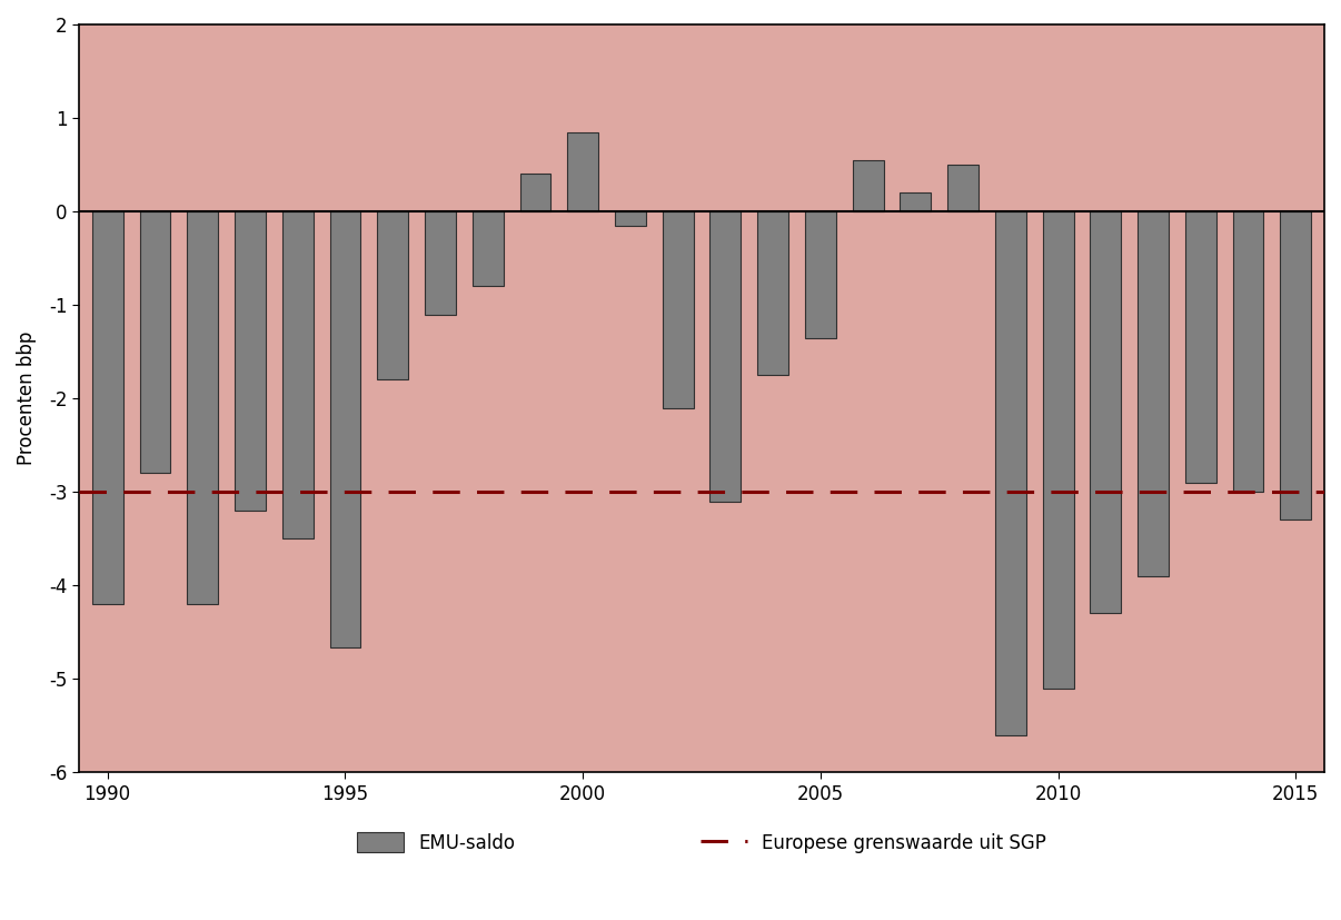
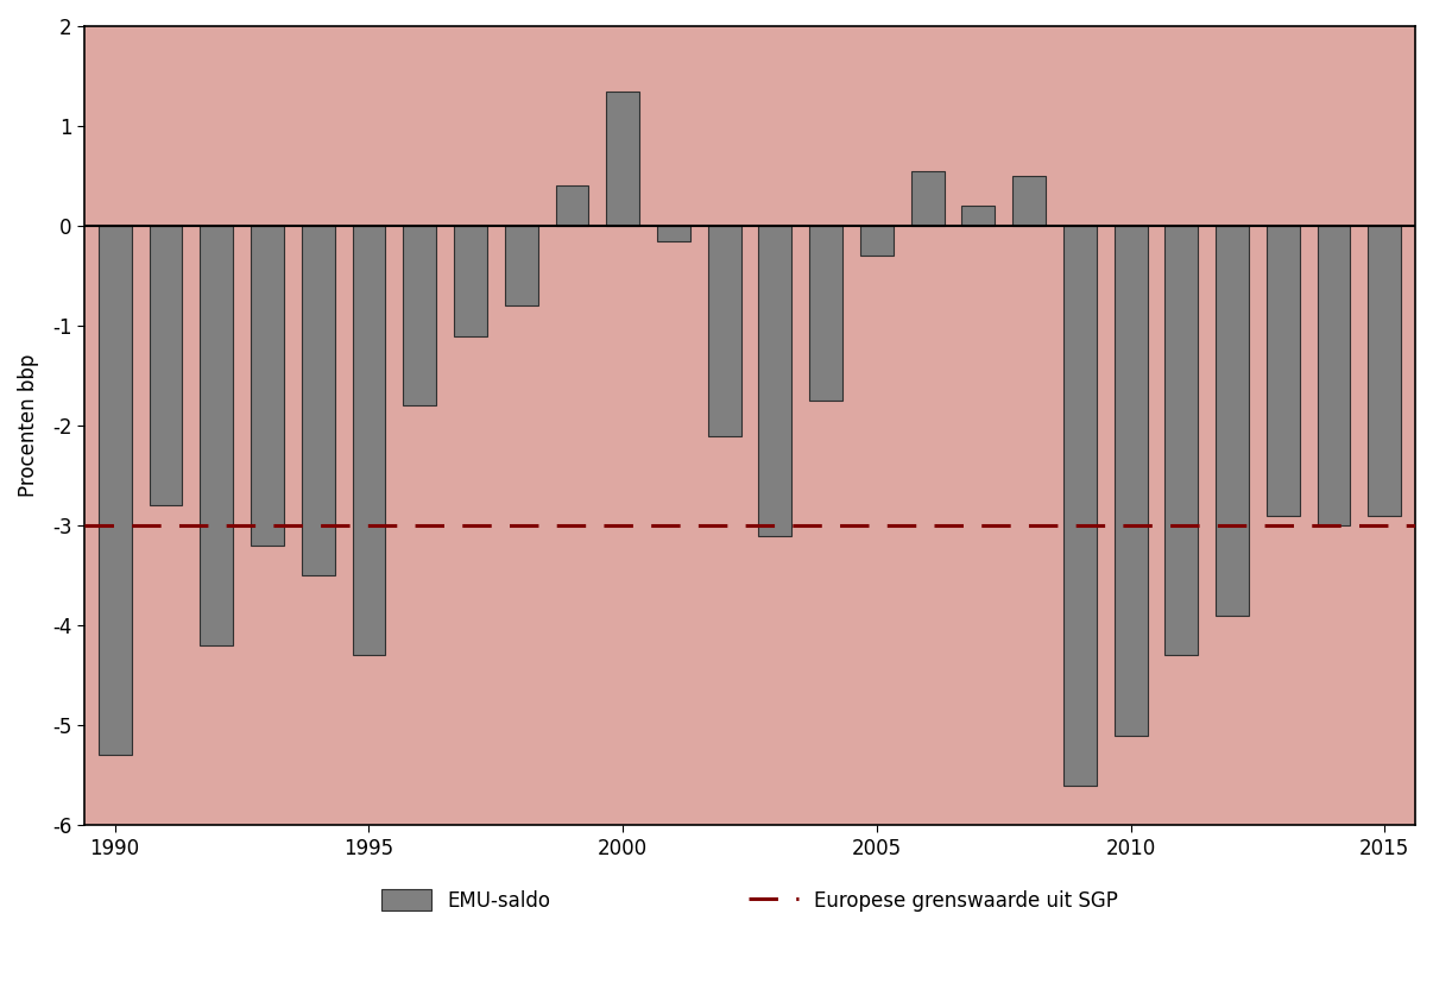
1990: -4.20 -> -5.30
1995: -4.66 -> -4.30
2000: 0.84 -> 1.35
2005: -1.36 -> -0.30
2015: -3.30 -> -2.90
